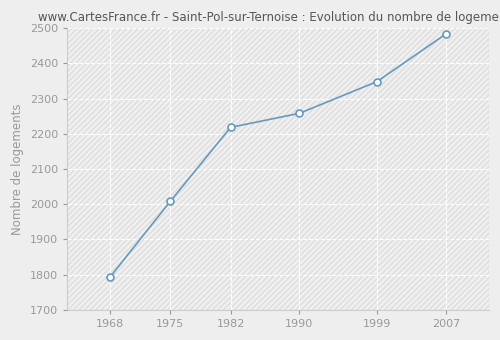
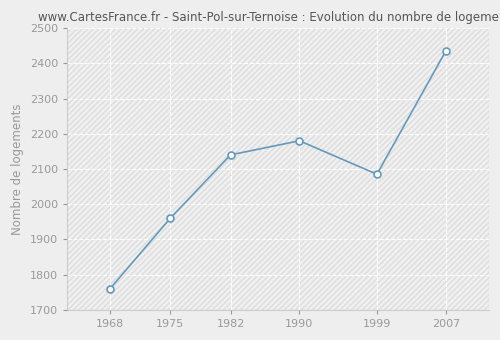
1968: 1793 -> 1760
1975: 2008 -> 1960
1982: 2218 -> 2140
1990: 2258 -> 2180
1999: 2348 -> 2085
2007: 2483 -> 2435
